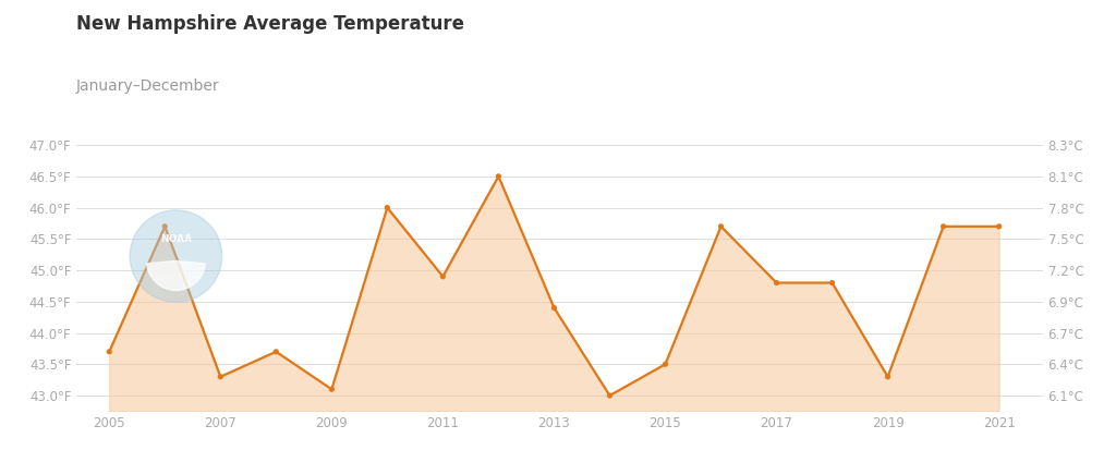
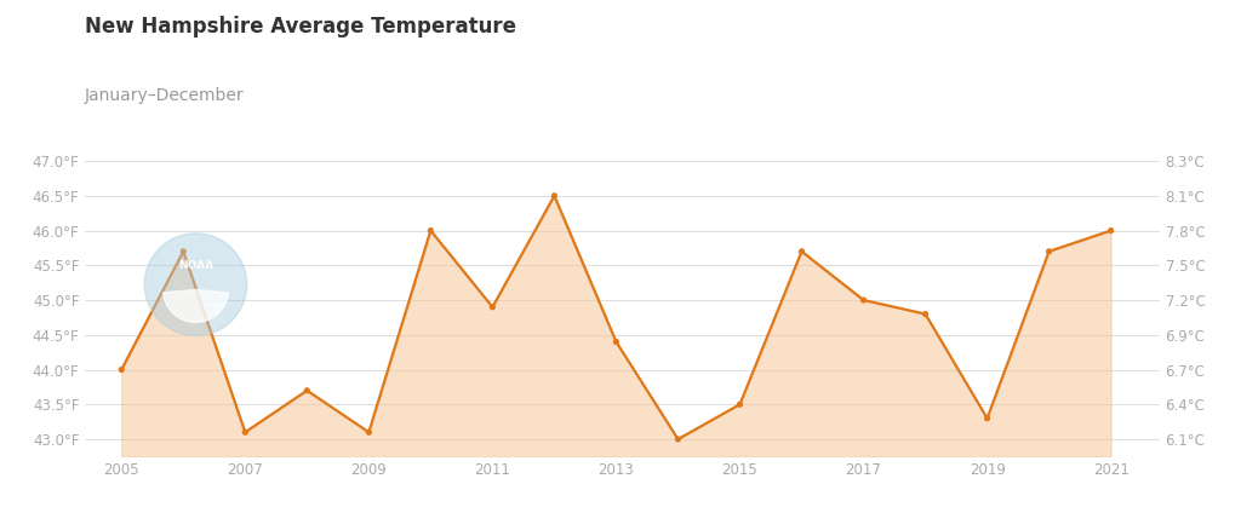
2005: 43.7°F -> 44.0°F
2007: 43.3°F -> 43.1°F
2017: 44.8°F -> 45.0°F
2021: 45.7°F -> 46.0°F
